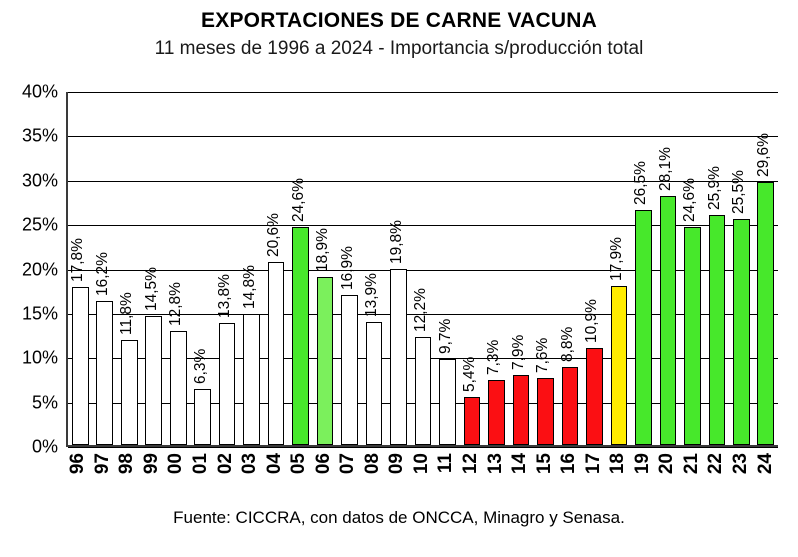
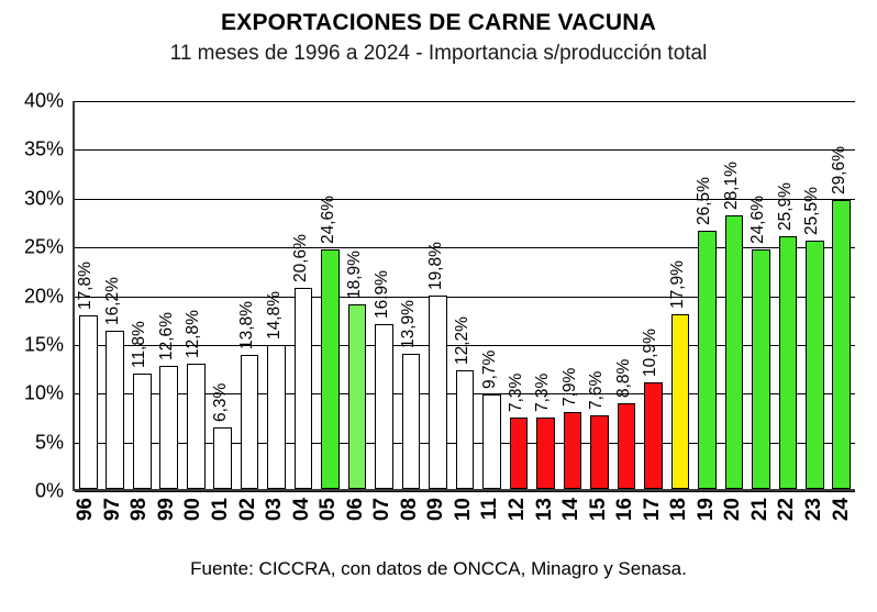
99: 14,5% -> 12,6%
12: 5,4% -> 7,3%
